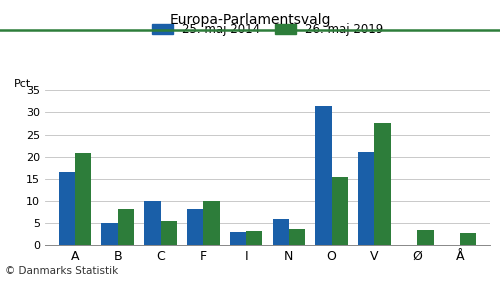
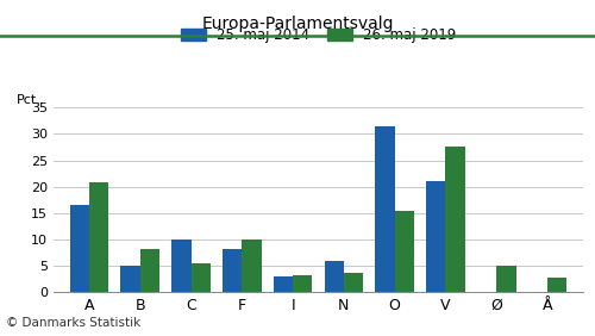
26. maj 2019/Ø: 3.5 -> 5.0
